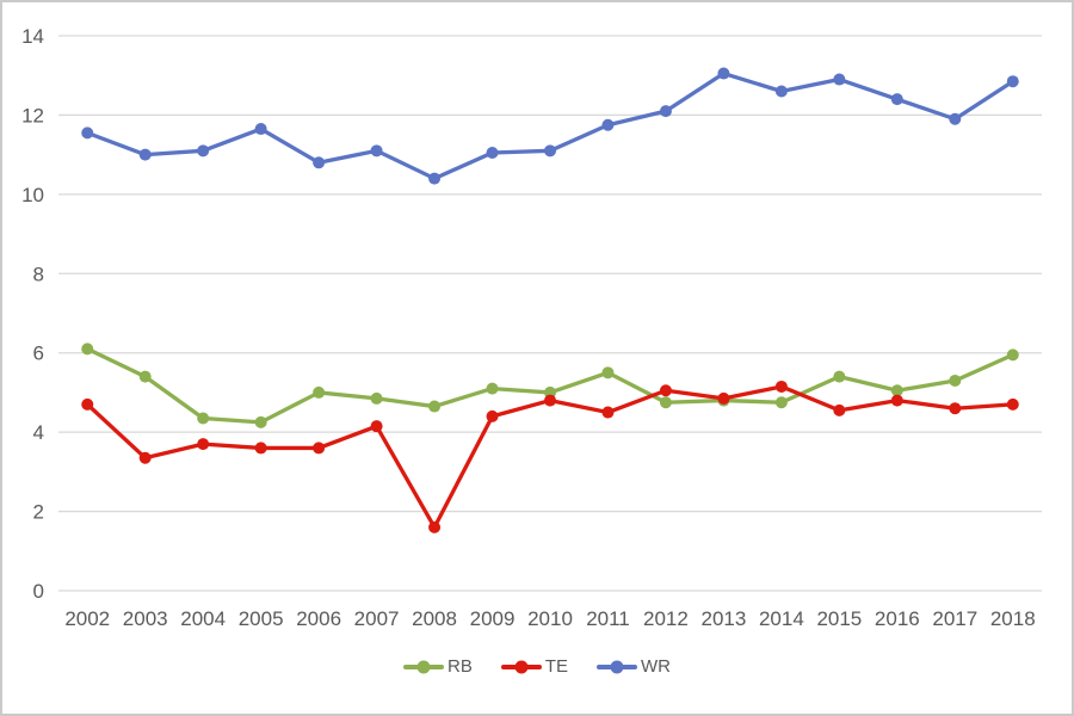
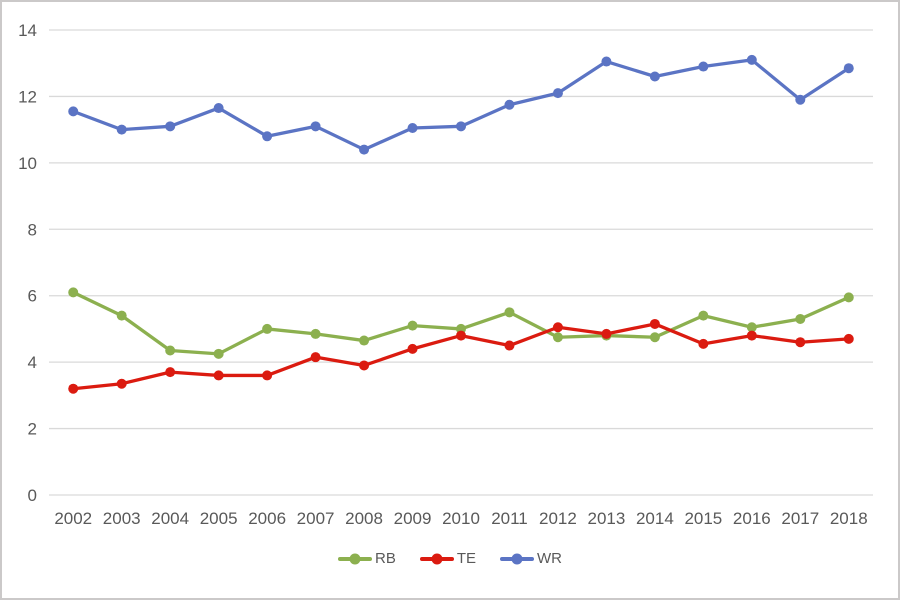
TE/2002: 4.7 -> 3.2
TE/2008: 1.6 -> 3.9
WR/2016: 12.4 -> 13.1
